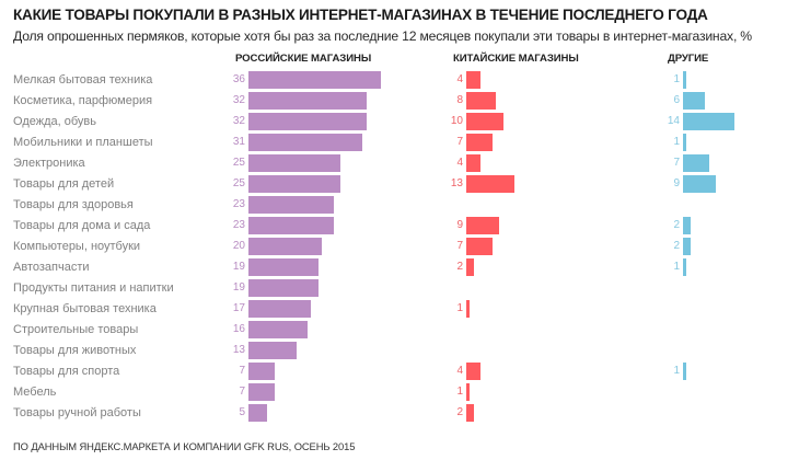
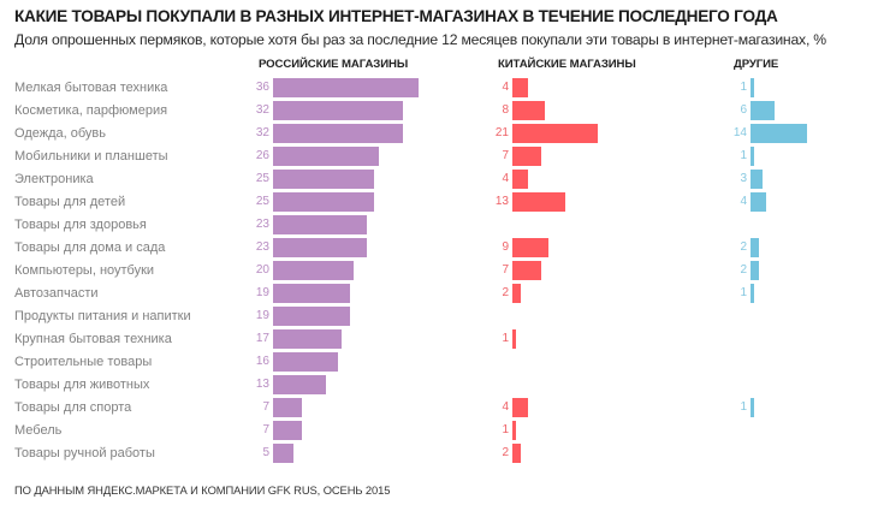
КИТАЙСКИЕ МАГАЗИНЫ/Одежда, обувь: 10 -> 21
РОССИЙСКИЕ МАГАЗИНЫ/Мобильники и планшеты: 31 -> 26
ДРУГИЕ/Электроника: 7 -> 3
ДРУГИЕ/Товары для детей: 9 -> 4
